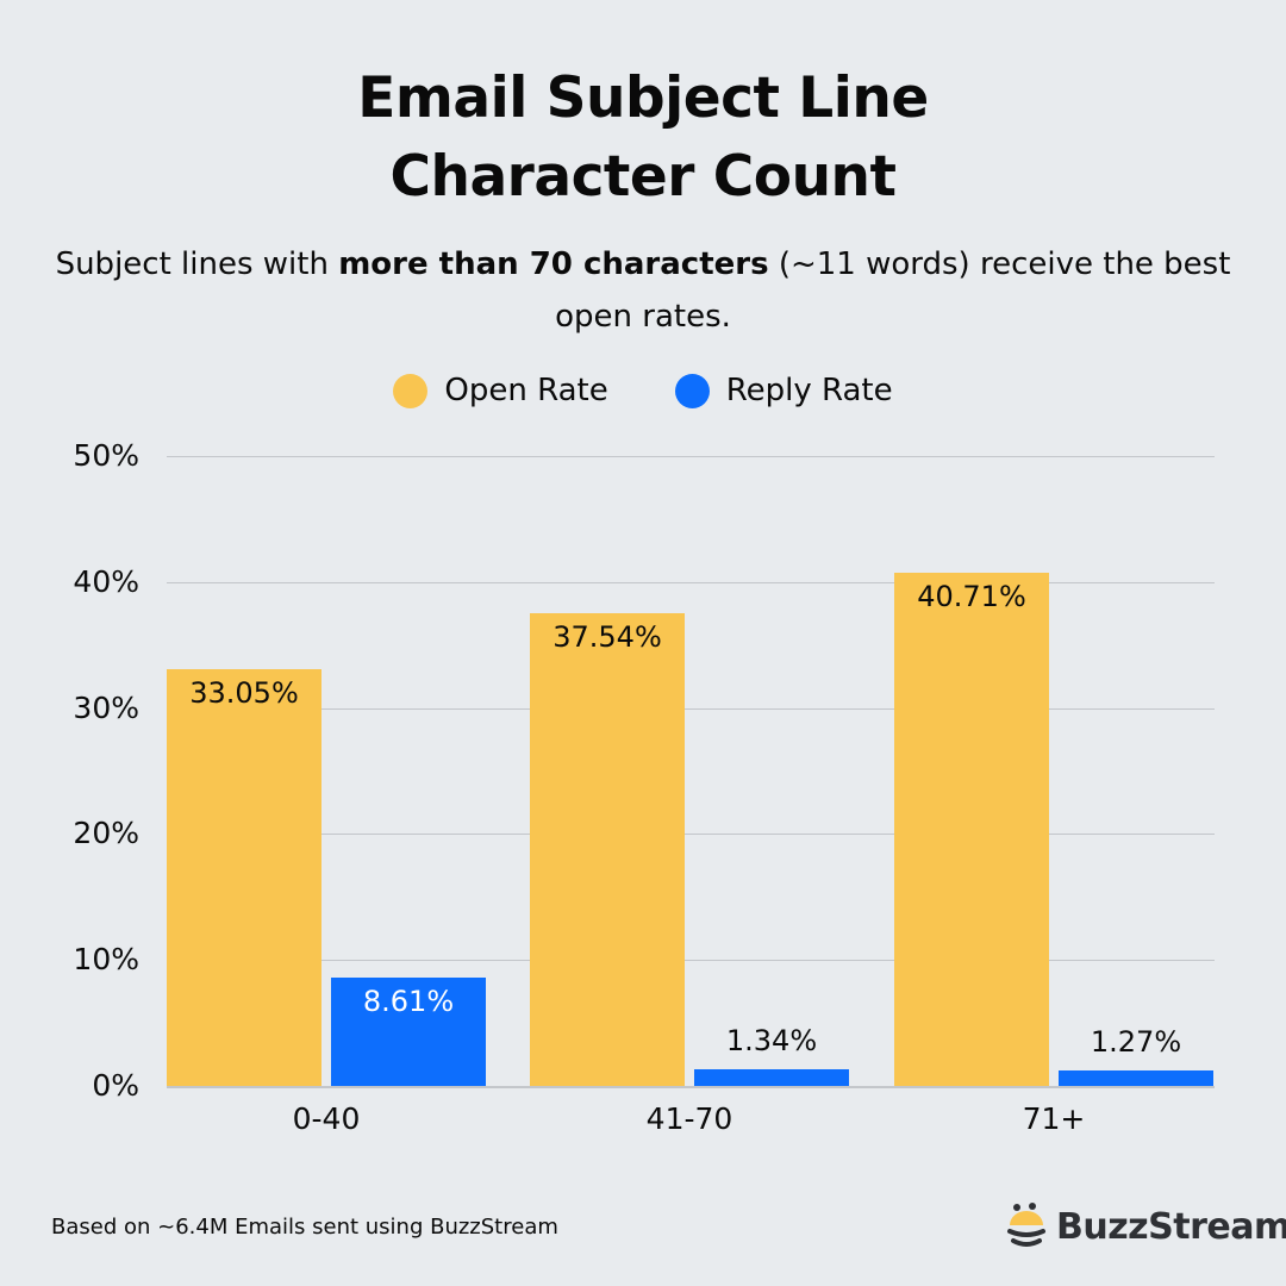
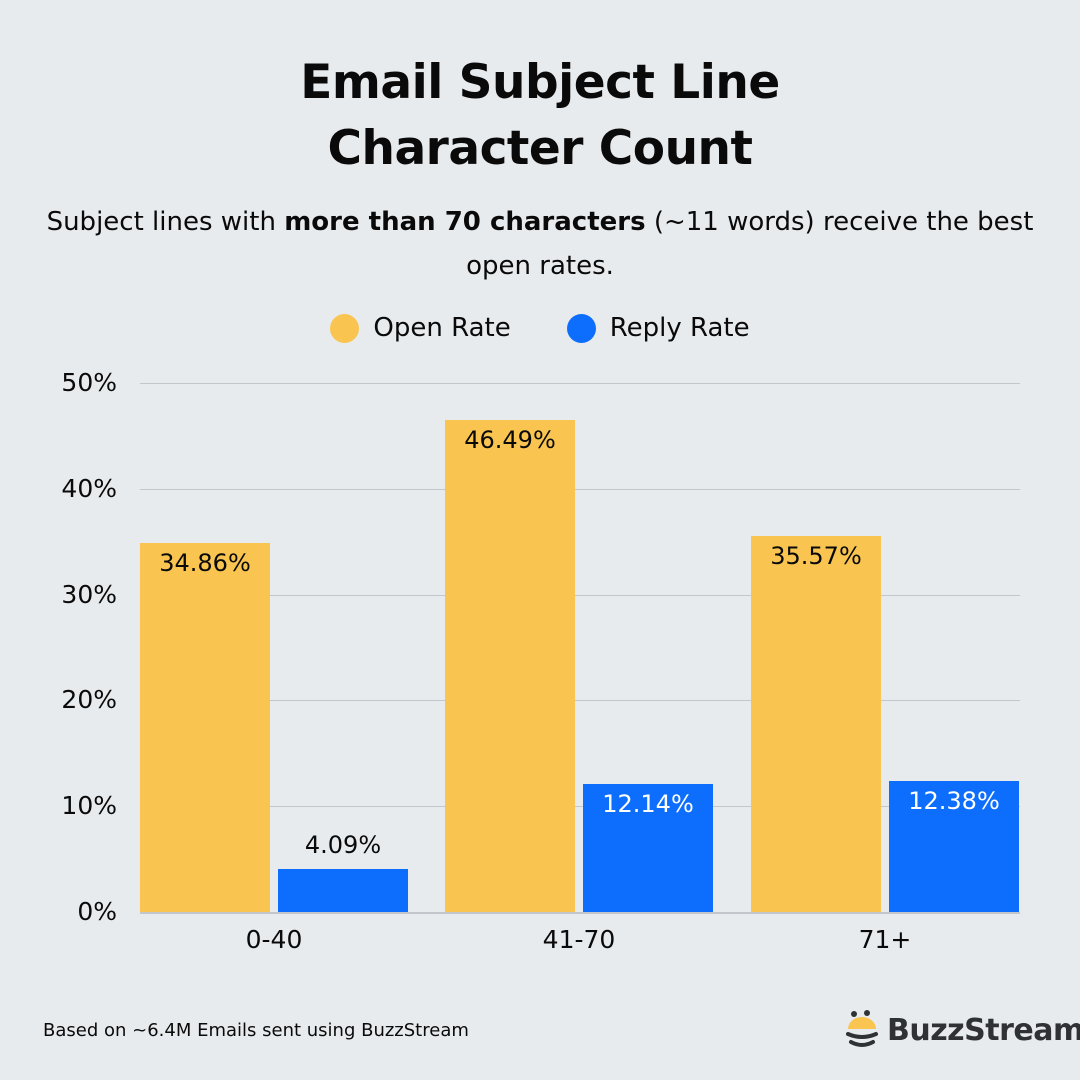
Open Rate/0-40: 33.05% -> 34.86%
Reply Rate/0-40: 8.61% -> 4.09%
Open Rate/41-70: 37.54% -> 46.49%
Reply Rate/41-70: 1.34% -> 12.14%
Open Rate/71+: 40.71% -> 35.57%
Reply Rate/71+: 1.27% -> 12.38%
